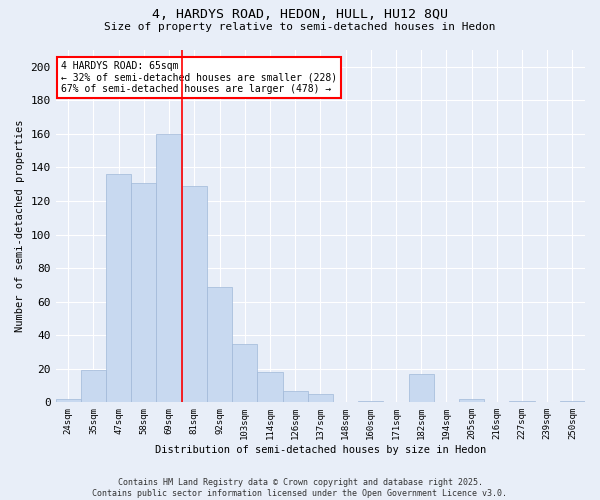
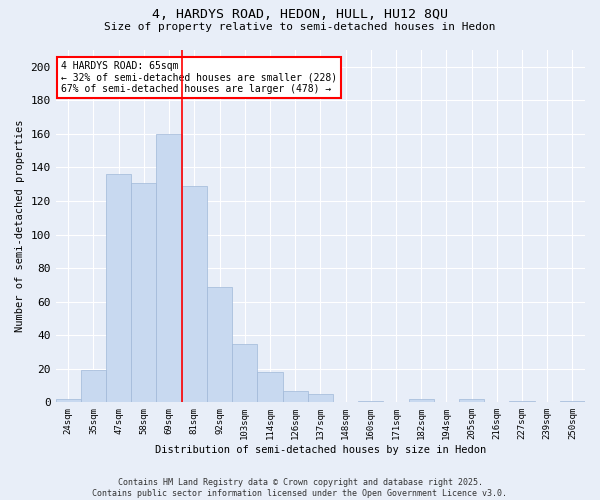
182sqm: 17 -> 2
